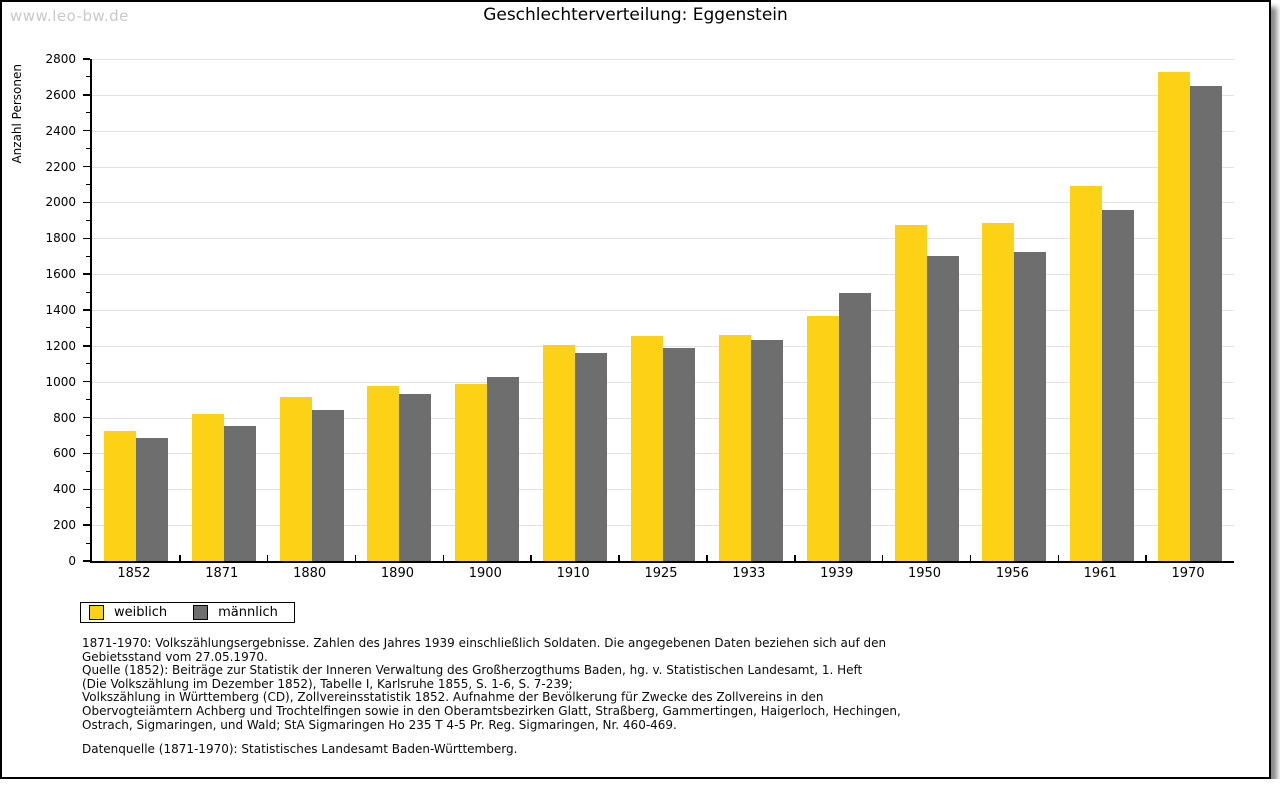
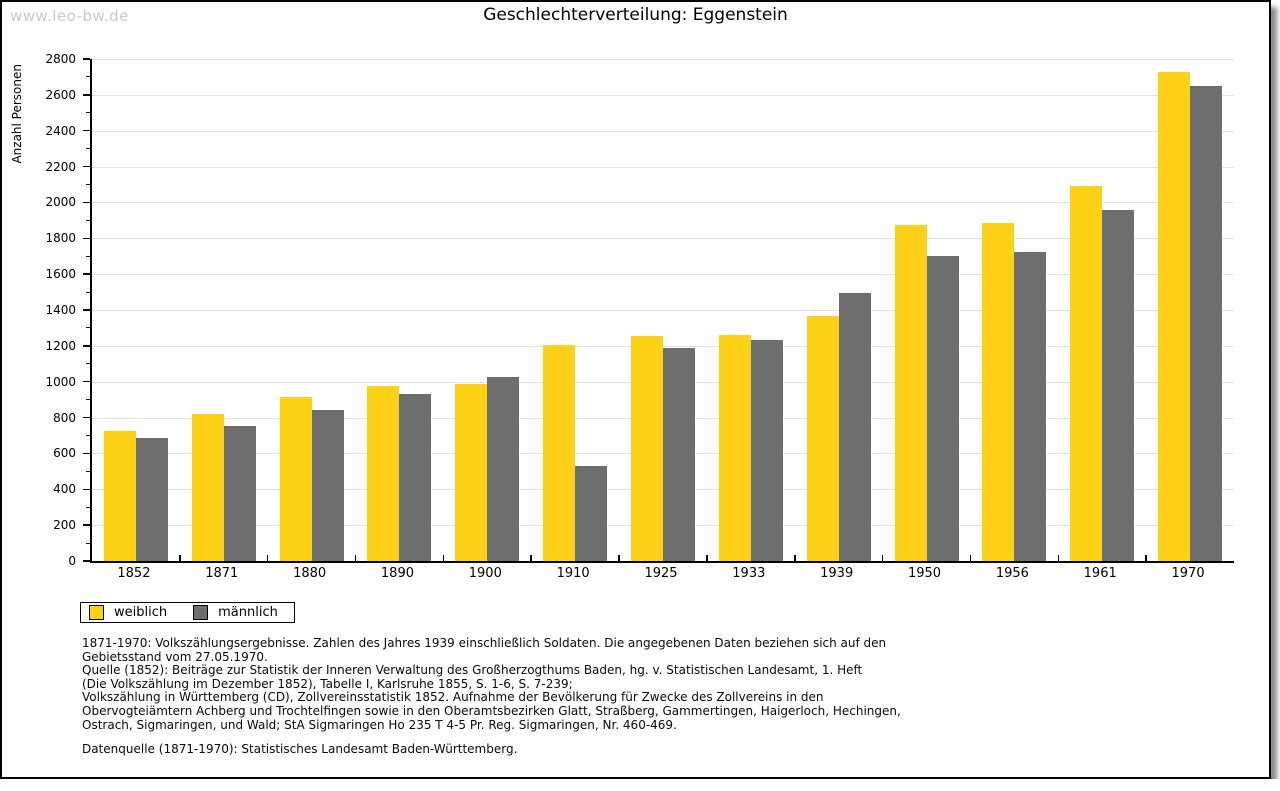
männlich/1910: 1160 -> 530
